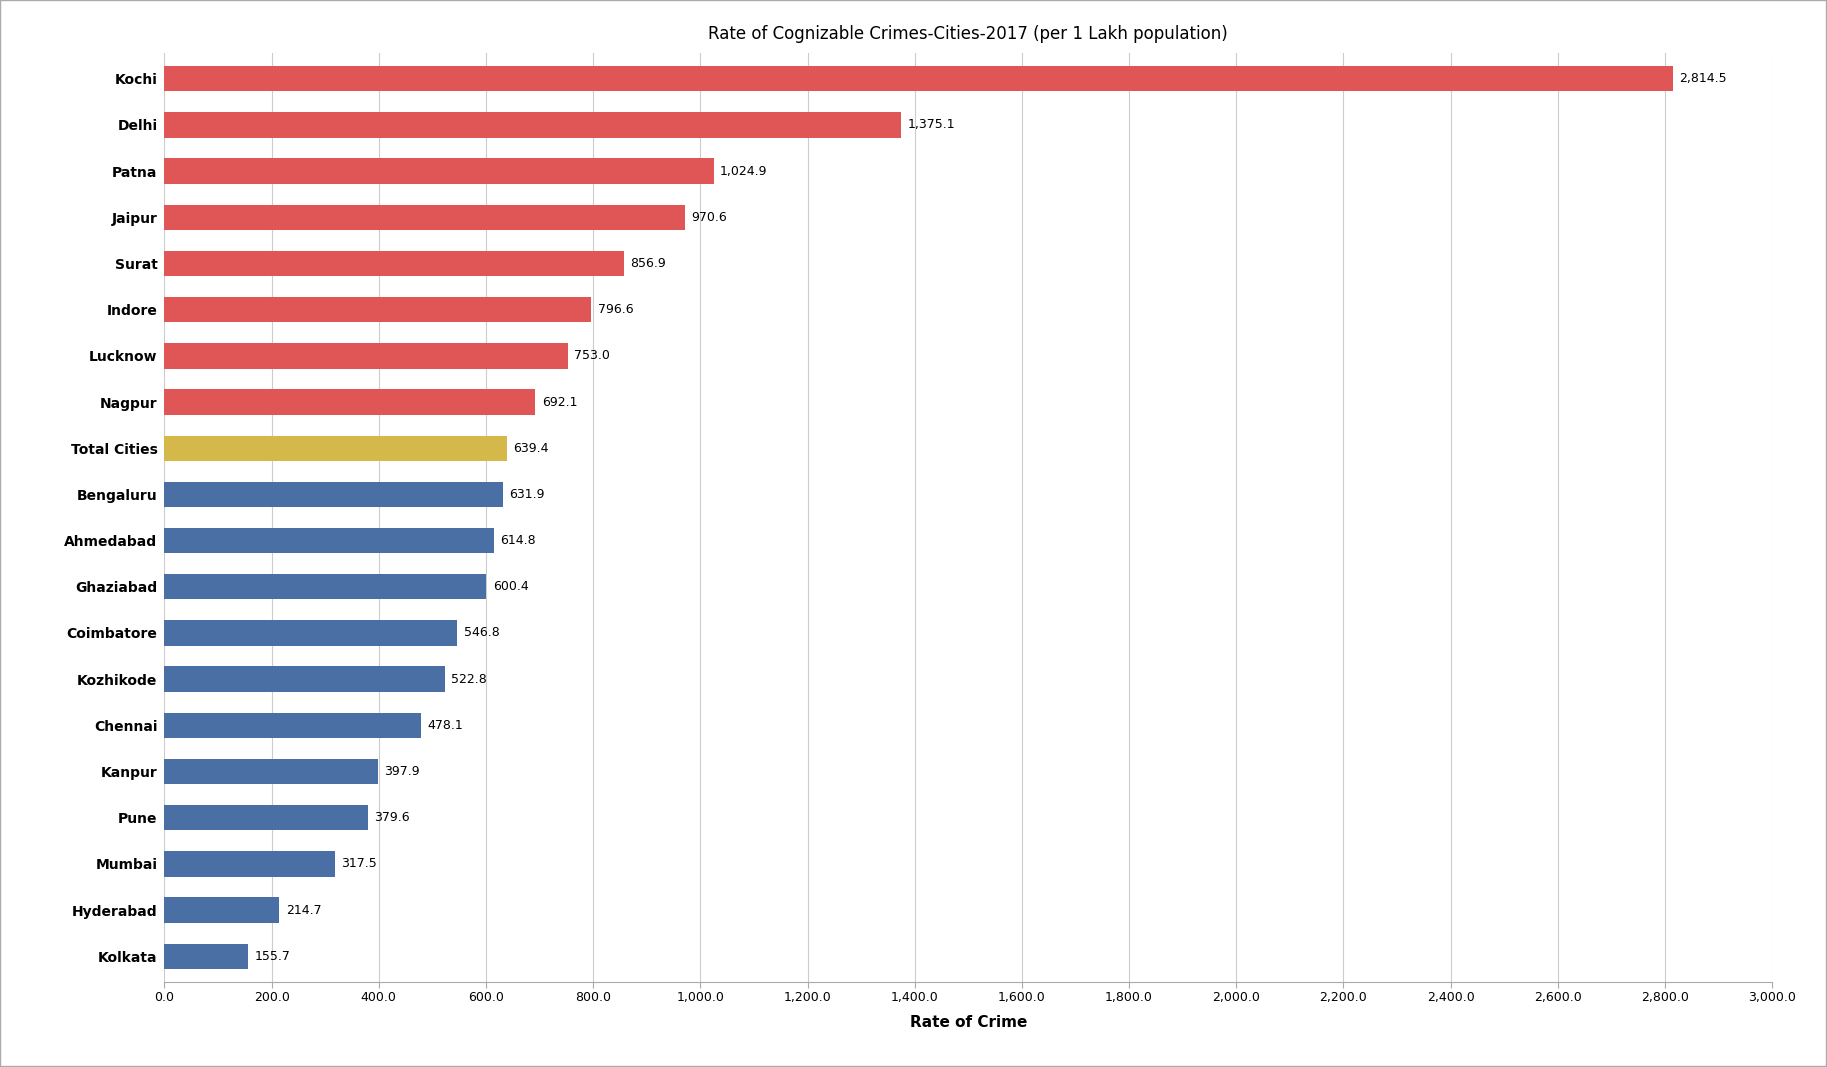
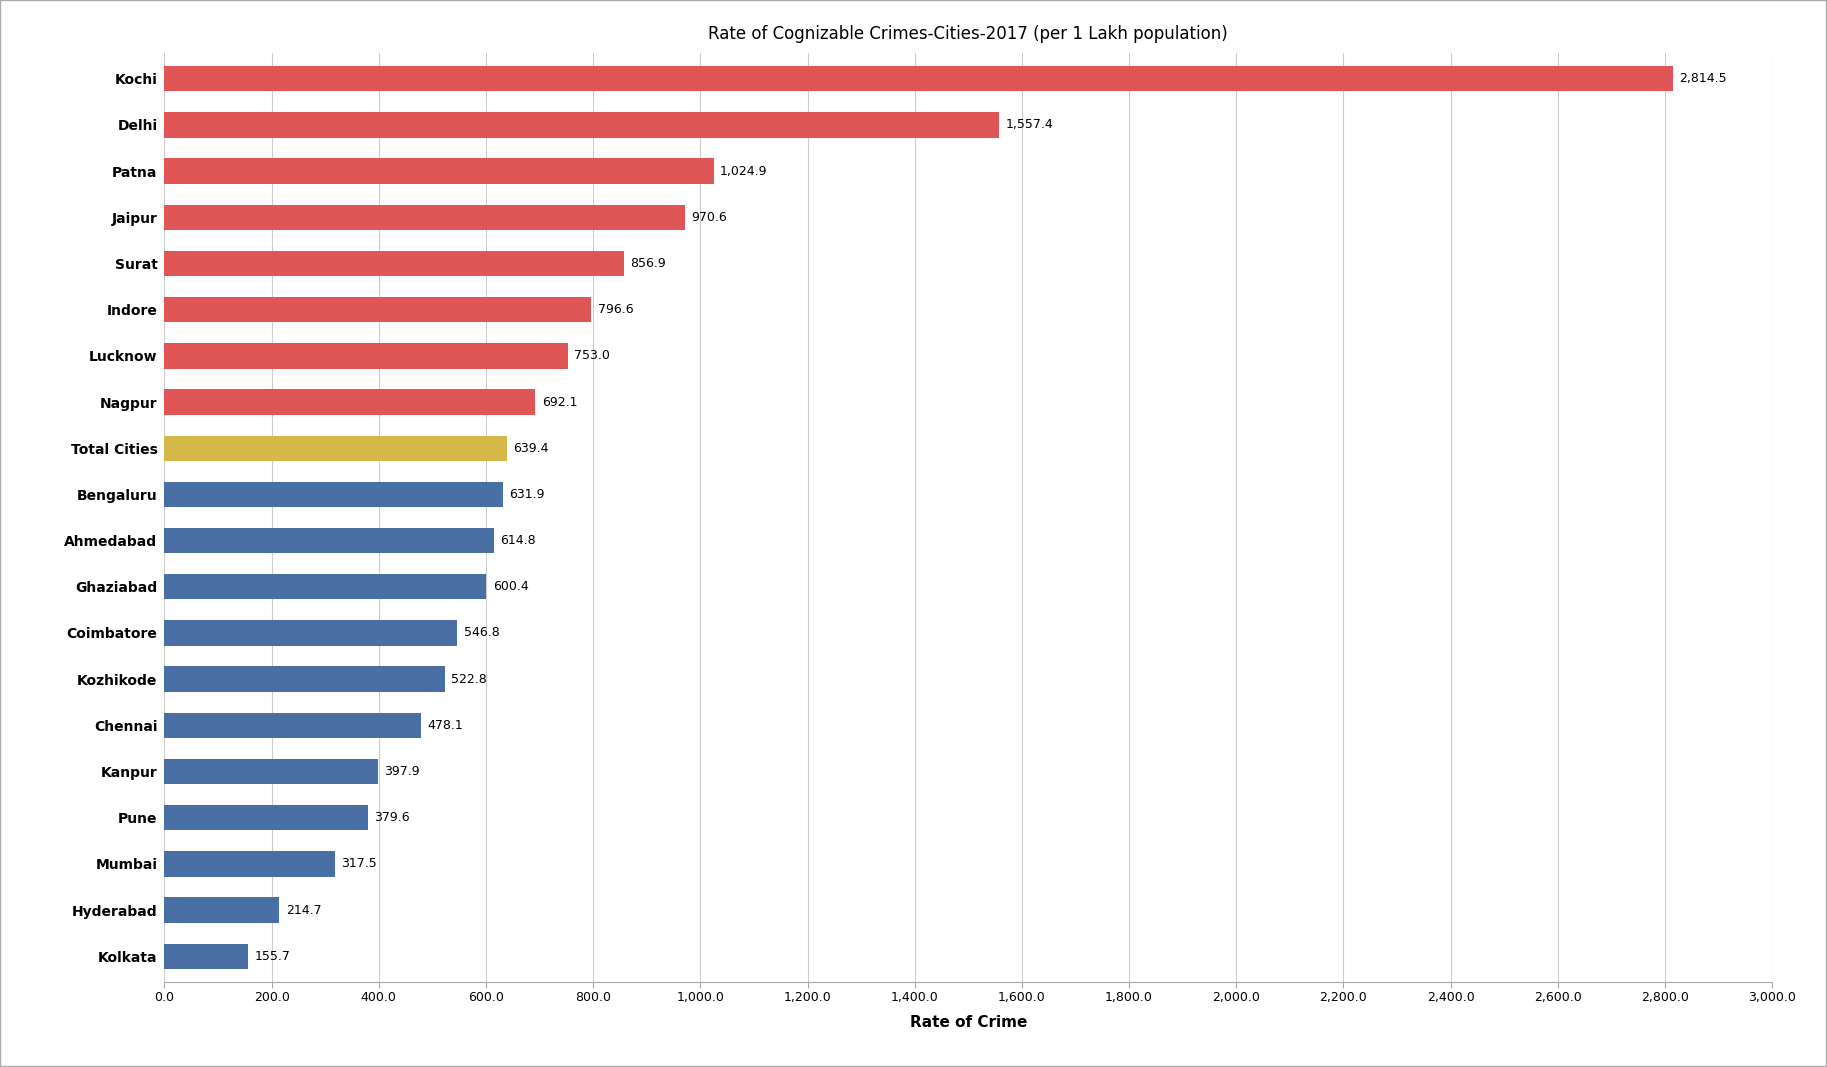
Delhi: 1,375.1 -> 1,557.4
